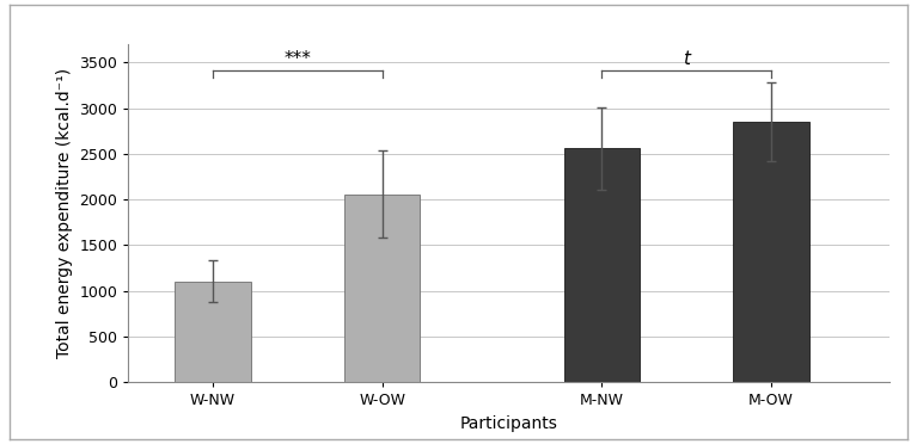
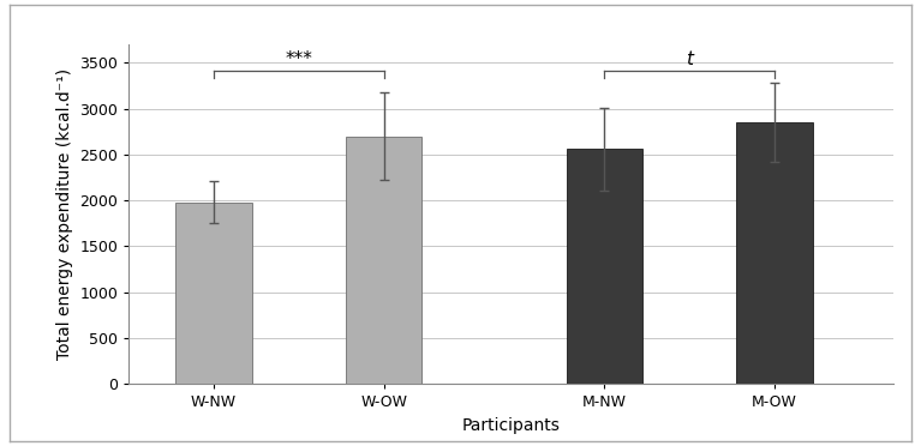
W-NW: 1100 -> 1980
W-OW: 2060 -> 2700
